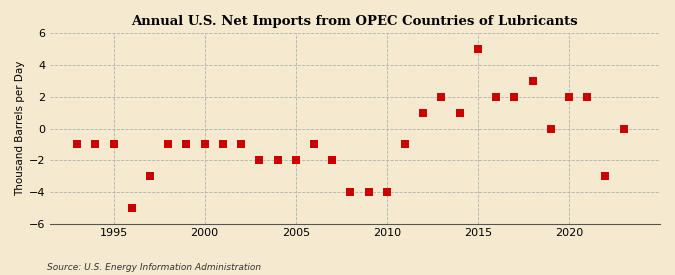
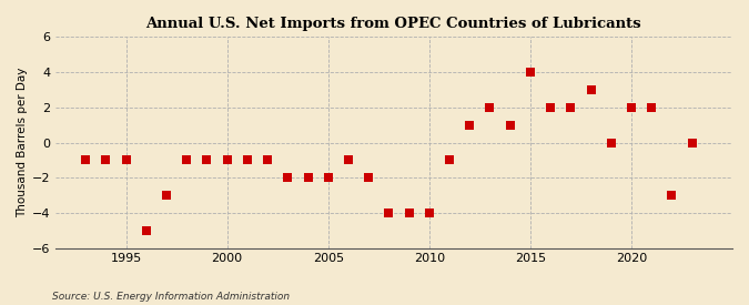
2015: 5 -> 4
